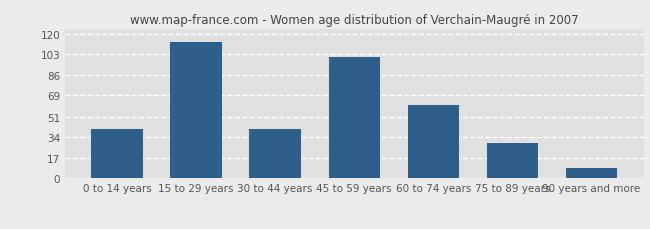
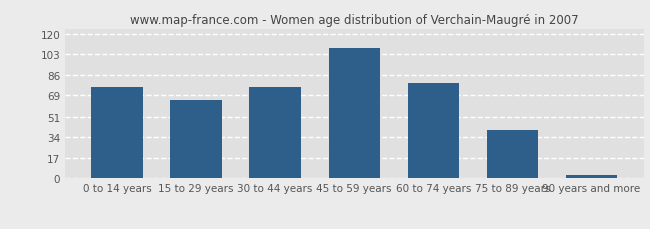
0 to 14 years: 41 -> 76
15 to 29 years: 113 -> 65
30 to 44 years: 41 -> 76
45 to 59 years: 101 -> 108
60 to 74 years: 61 -> 79
75 to 89 years: 29 -> 40
90 years and more: 9 -> 3
